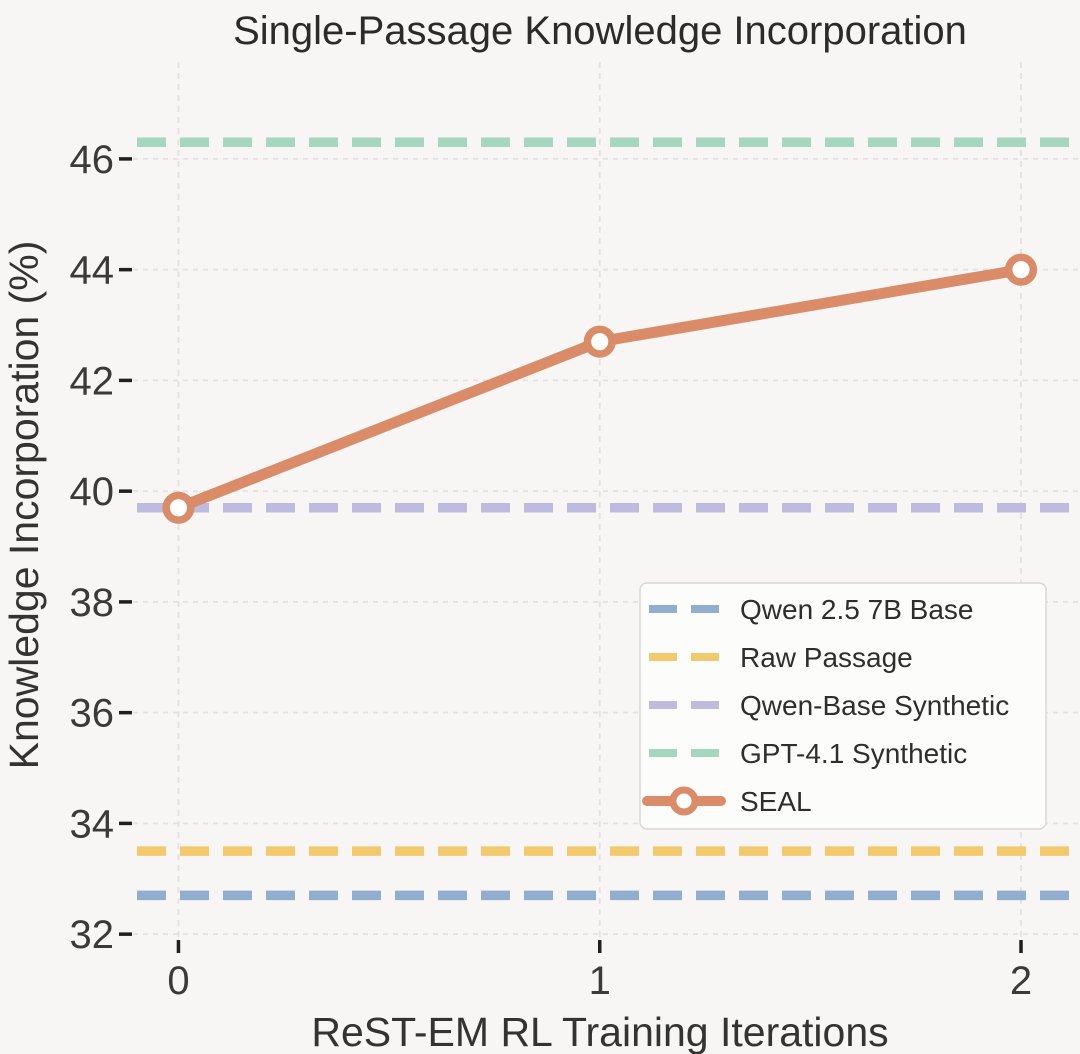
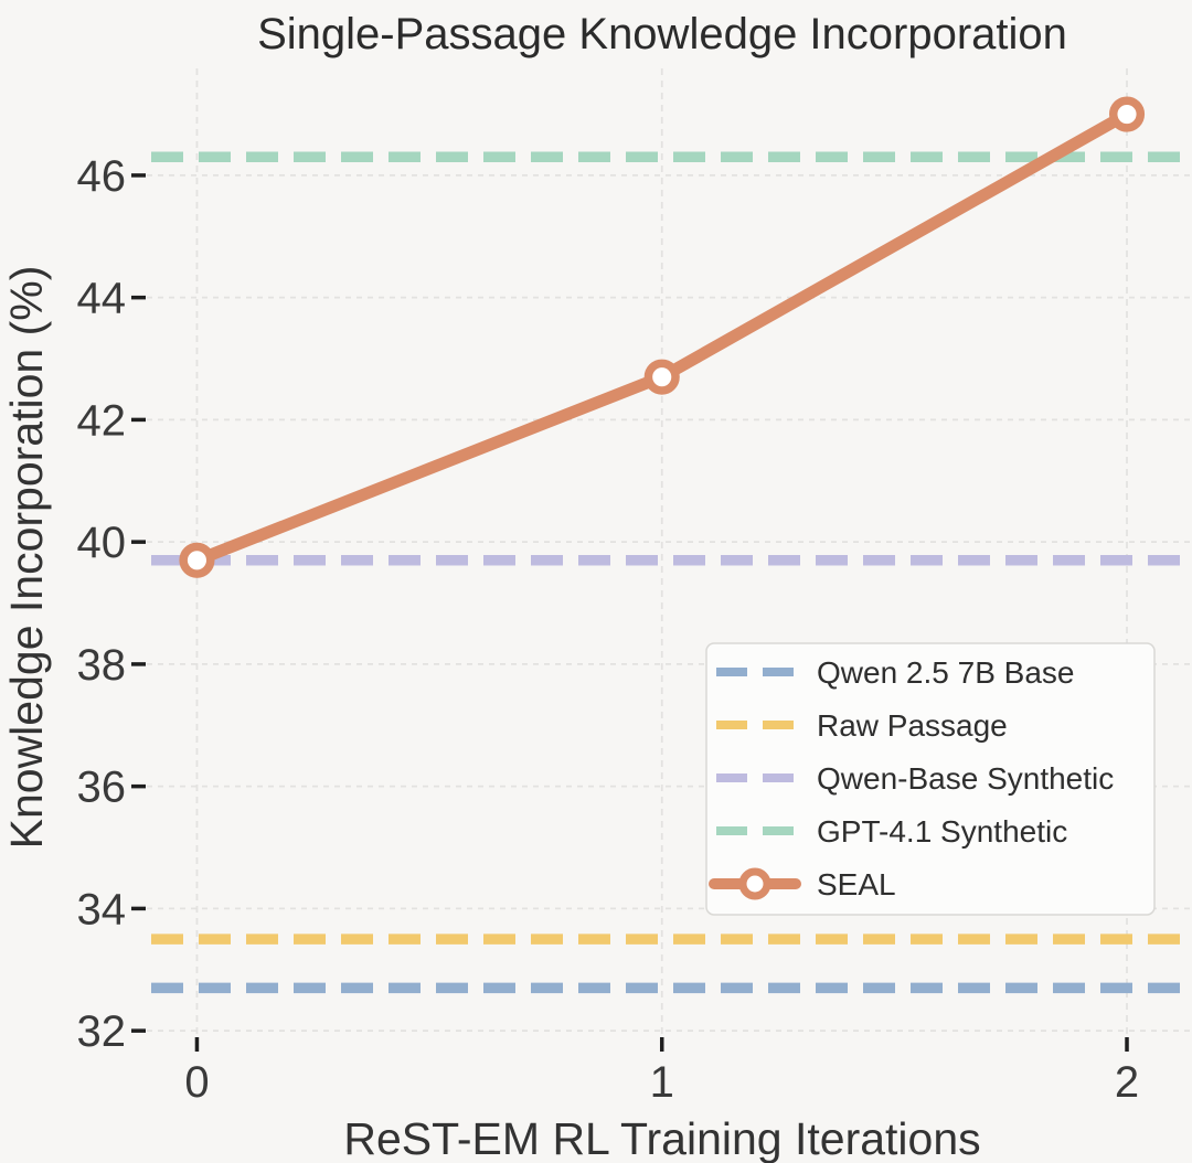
2: 44.0 -> 47.0
